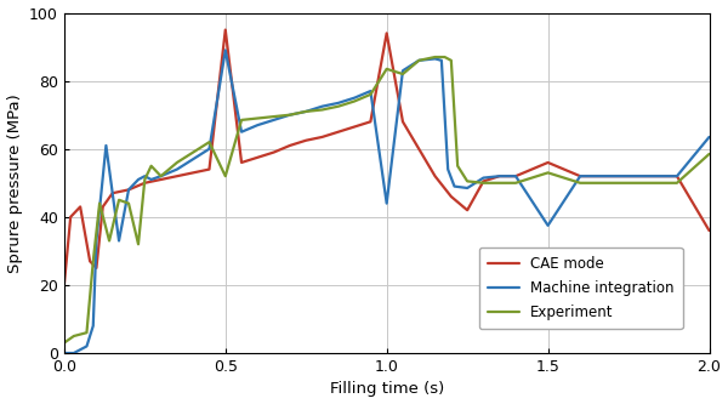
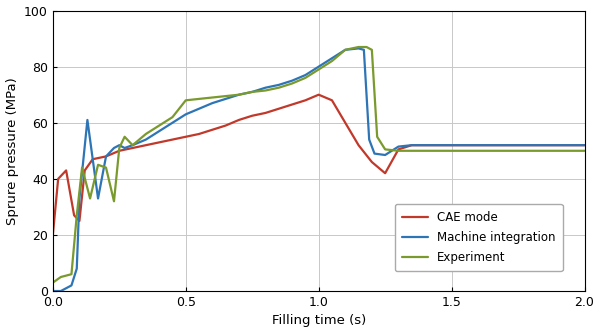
CAE mode/0.5: 95.0 -> 55.0
Machine integration/0.5: 89.0 -> 63.0
Experiment/0.5: 52.0 -> 68.0
CAE mode/1.0: 94.0 -> 70.0
Machine integration/1.0: 44.0 -> 80.0
Experiment/1.0: 83.5 -> 79.0
CAE mode/1.5: 56.0 -> 52.0
Machine integration/1.5: 37.5 -> 52.0
Experiment/1.5: 53.0 -> 50.0
CAE mode/2.0: 36.0 -> 52.0
Machine integration/2.0: 63.5 -> 52.0
Experiment/2.0: 58.5 -> 50.0
